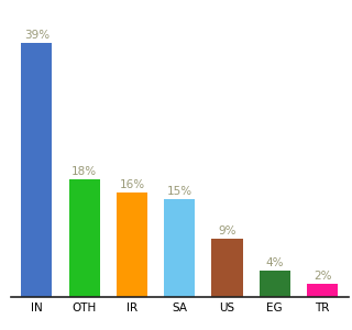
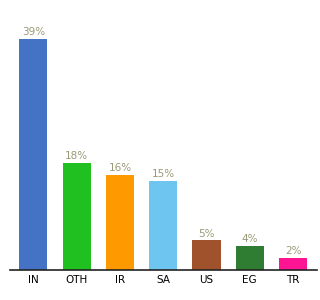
US: 9% -> 5%
